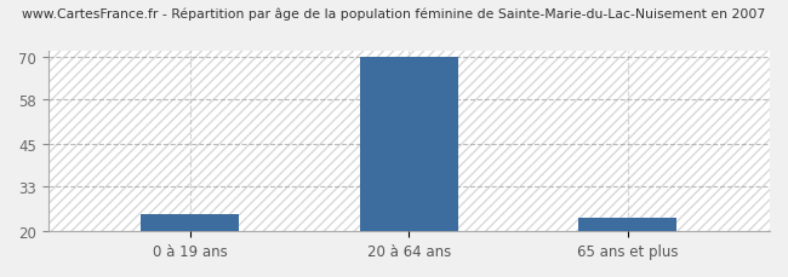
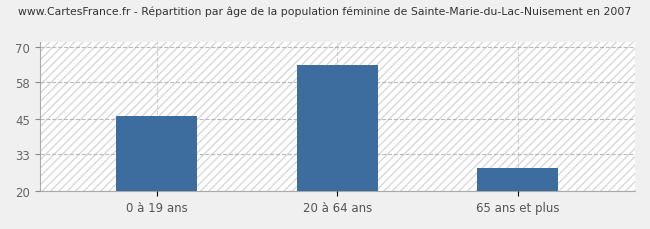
0 à 19 ans: 25 -> 46
20 à 64 ans: 70 -> 64
65 ans et plus: 24 -> 28
